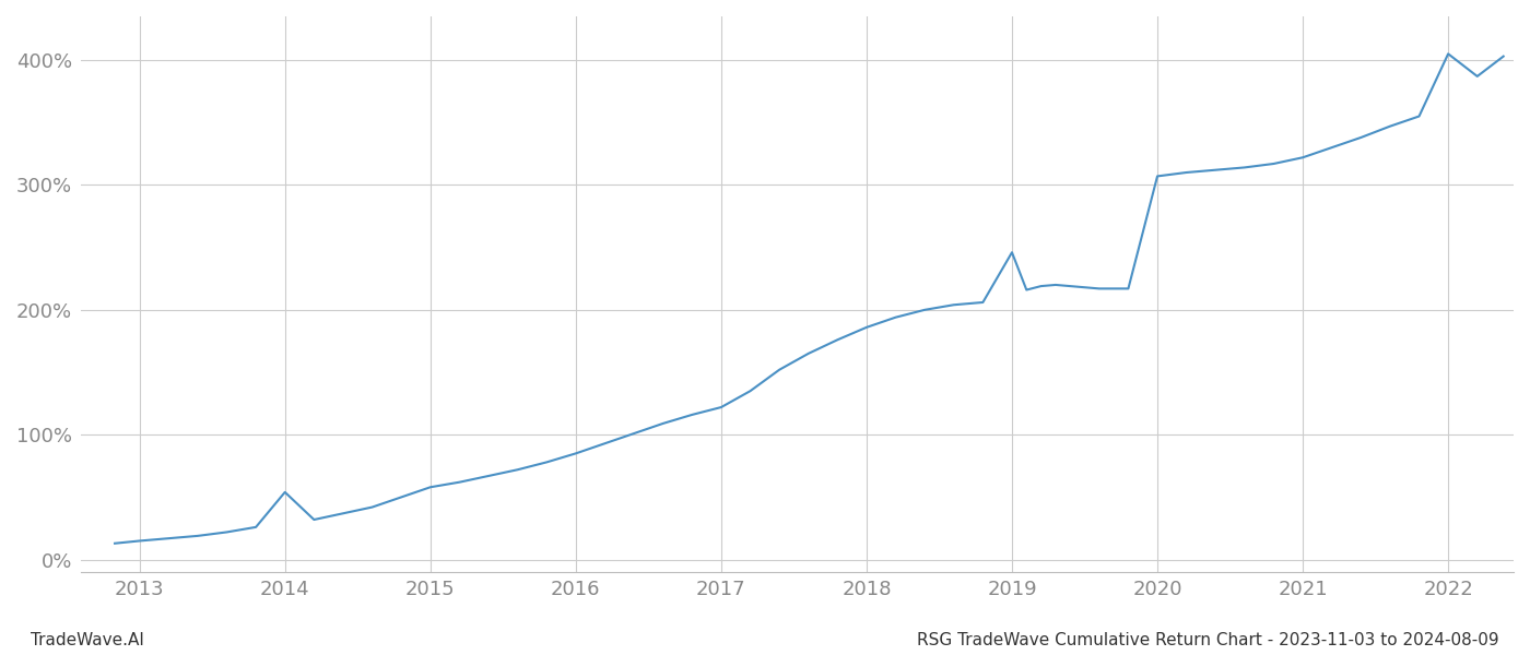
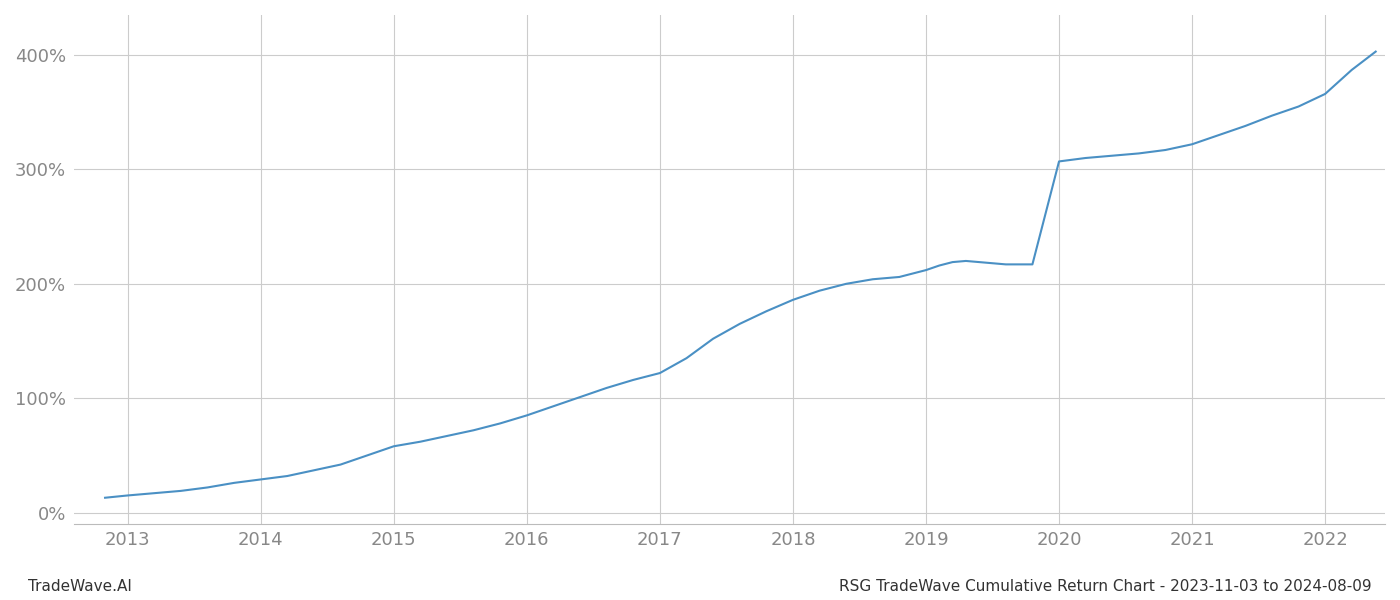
2014: 54% -> 29%
2019: 246% -> 212%
2022: 405% -> 366%
